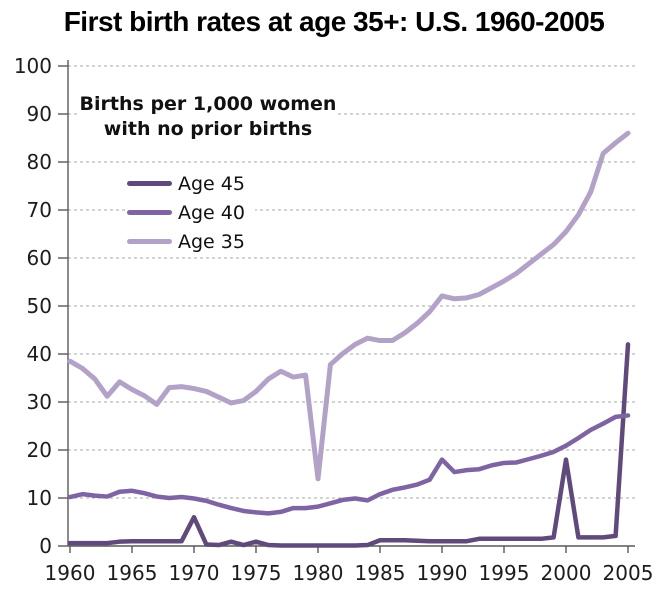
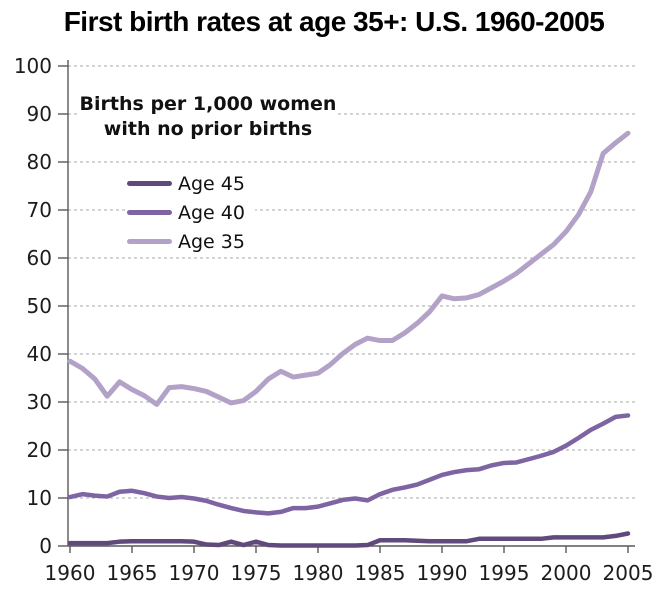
Age 45/1970: 6 -> 1
Age 35/1980: 14 -> 36
Age 40/1990: 18 -> 15
Age 45/2000: 18 -> 2
Age 45/2005: 42 -> 3
